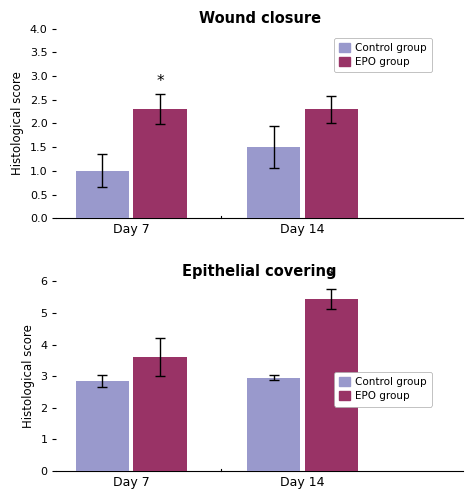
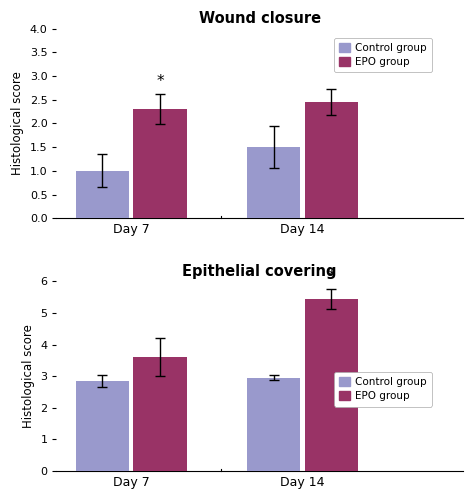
Wound closure/EPO group/Day 14: 2.30 -> 2.45
